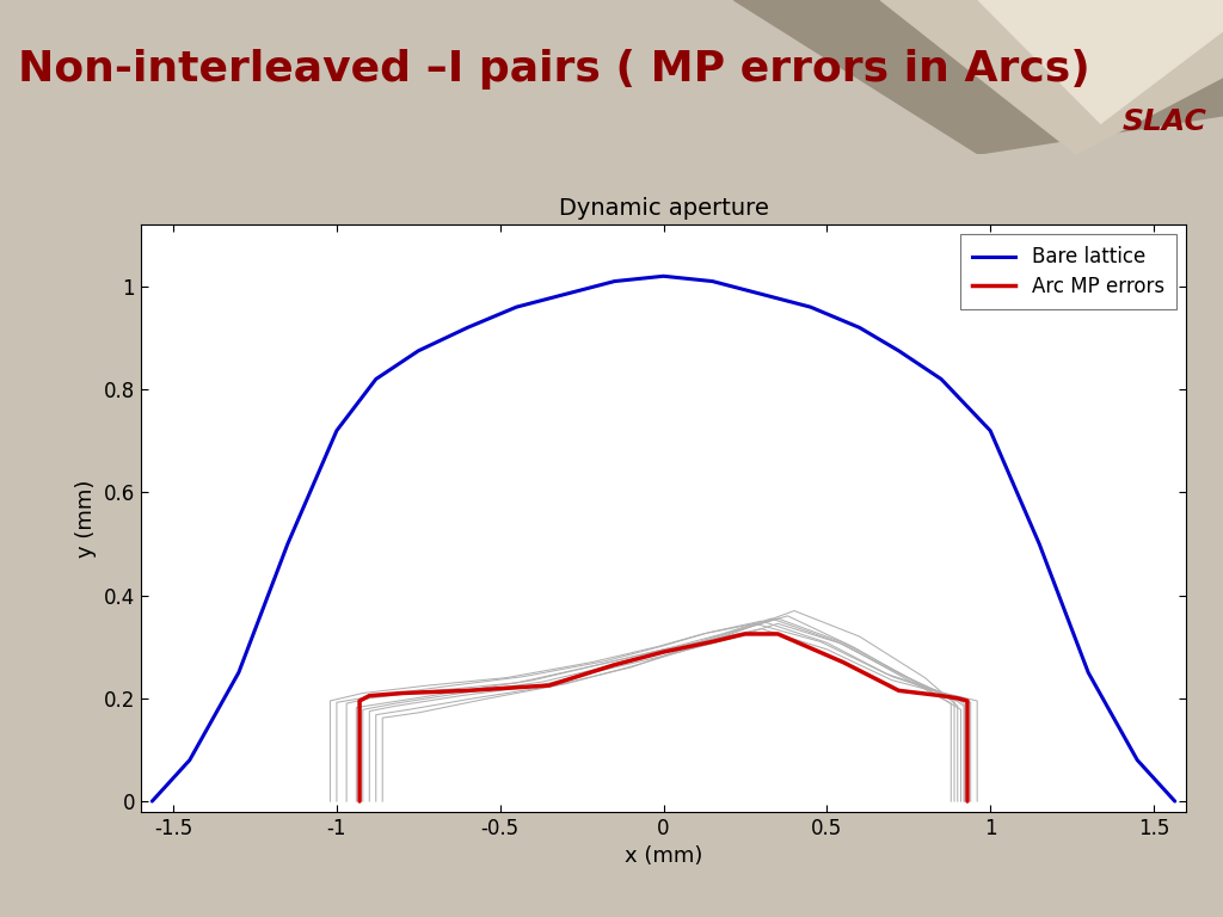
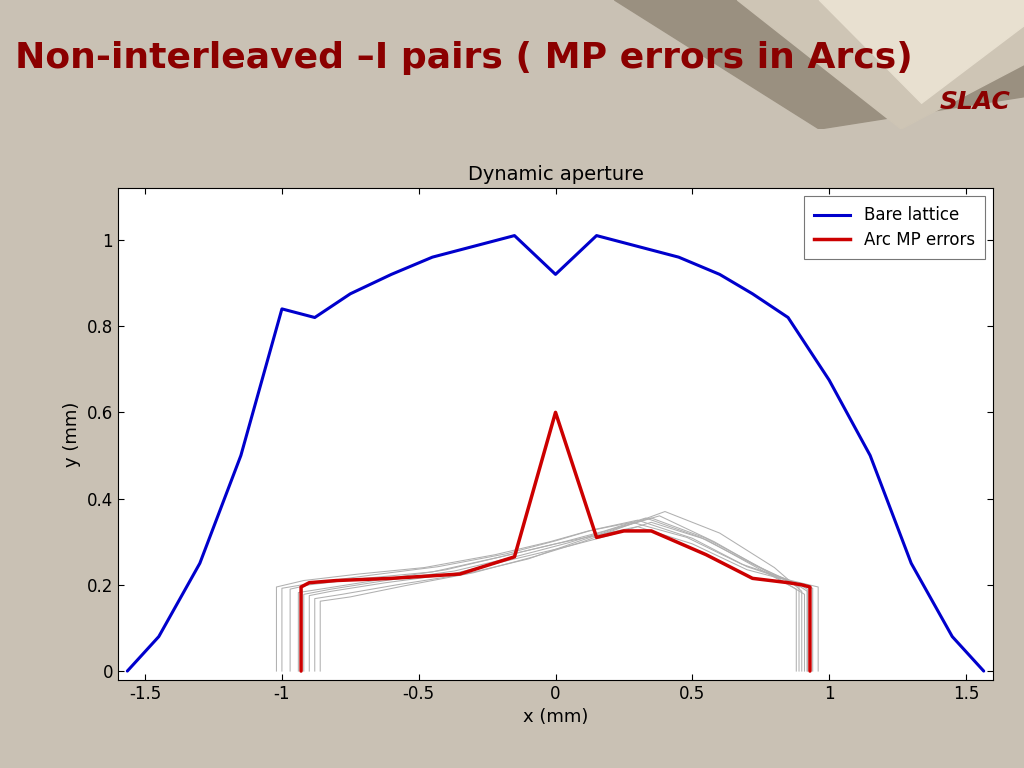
Bare lattice/-1: 0.720 -> 0.840
Bare lattice/0: 1.020 -> 0.920
Arc MP errors/0: 0.290 -> 0.600
Bare lattice/1: 0.720 -> 0.675
